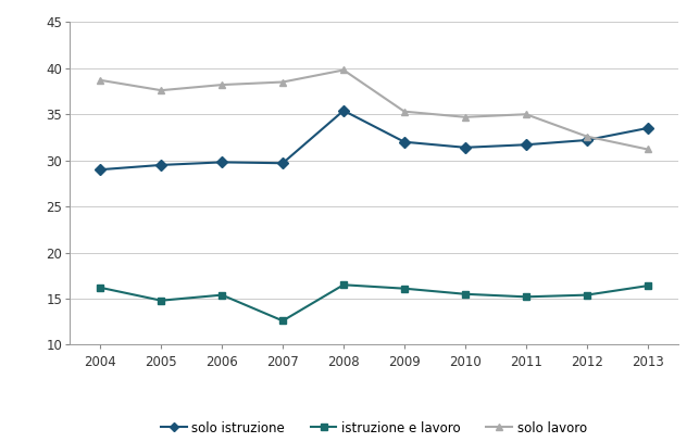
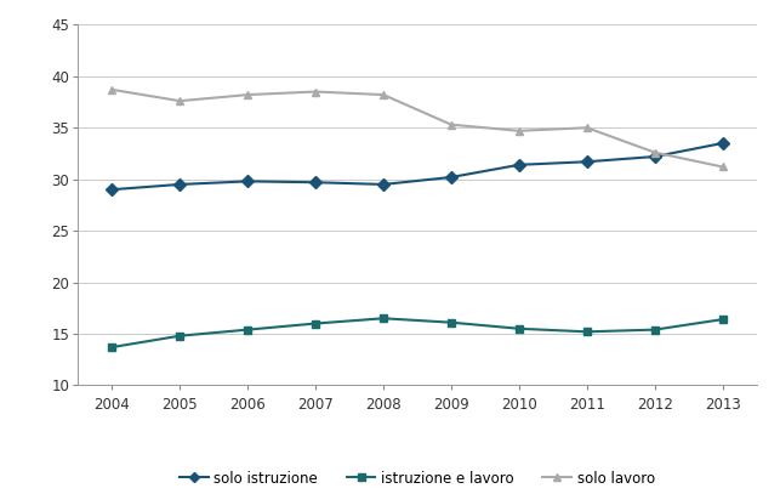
istruzione e lavoro/2004: 16.2 -> 13.7
istruzione e lavoro/2007: 12.6 -> 16.0
solo istruzione/2008: 35.4 -> 29.5
solo lavoro/2008: 39.8 -> 38.2
solo istruzione/2009: 32.0 -> 30.2
